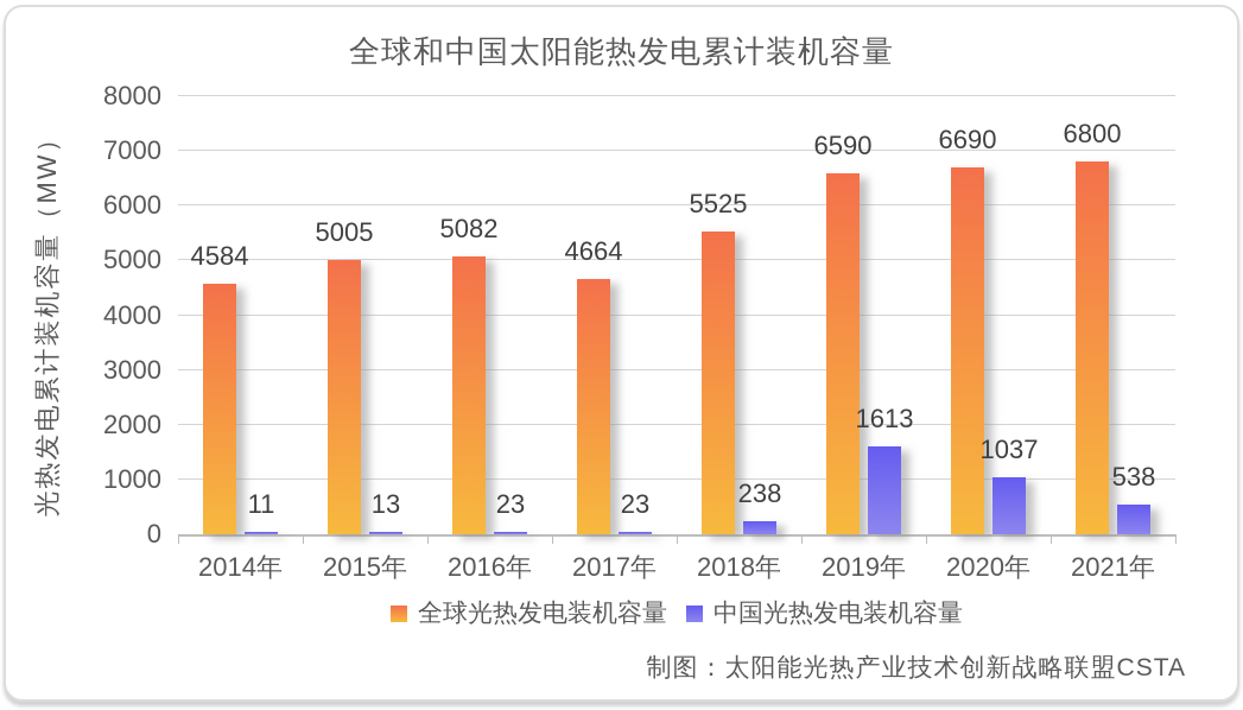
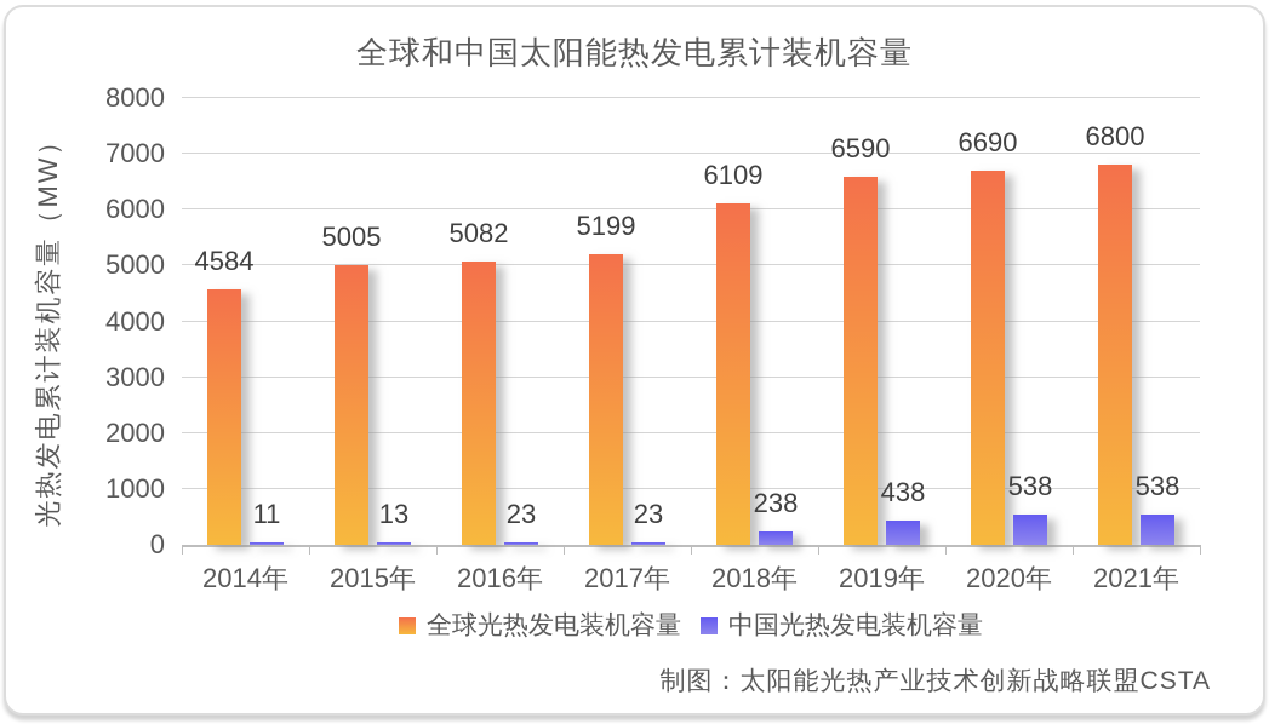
全球光热发电装机容量/2017年: 4664 -> 5199
全球光热发电装机容量/2018年: 5525 -> 6109
中国光热发电装机容量/2019年: 1613 -> 438
中国光热发电装机容量/2020年: 1037 -> 538
